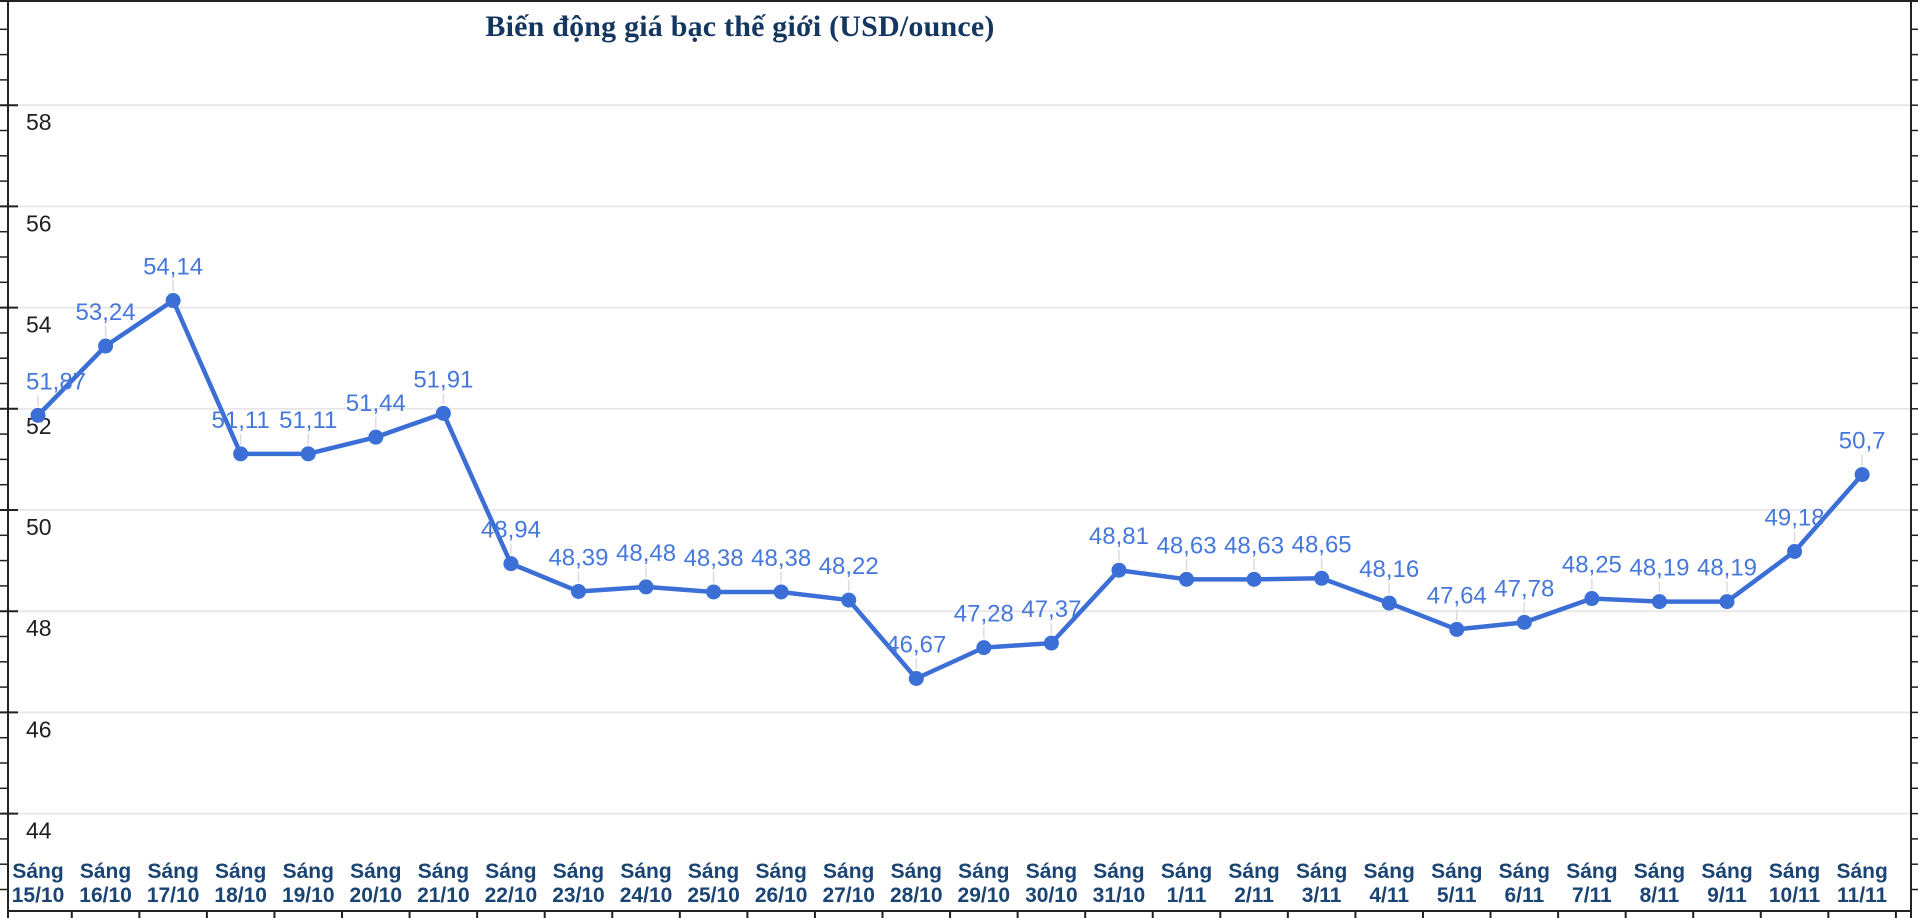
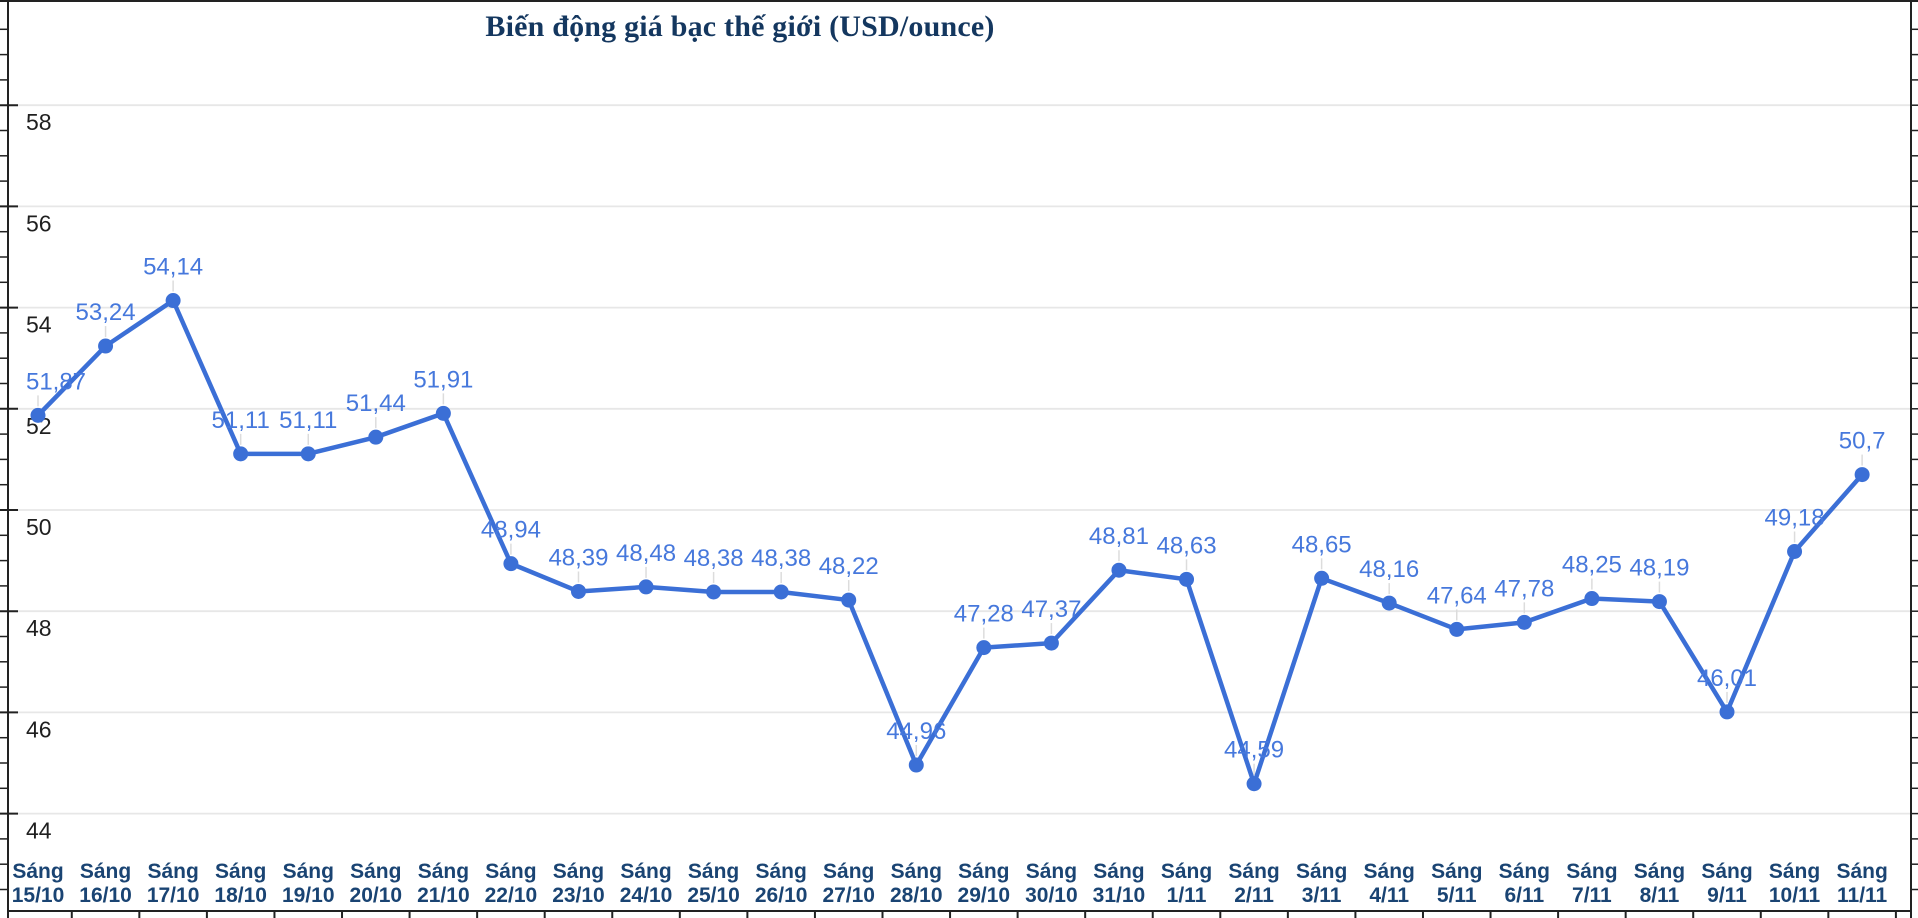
28/10: 46,67 -> 44,96
2/11: 48,63 -> 44,59
9/11: 48,19 -> 46,01
